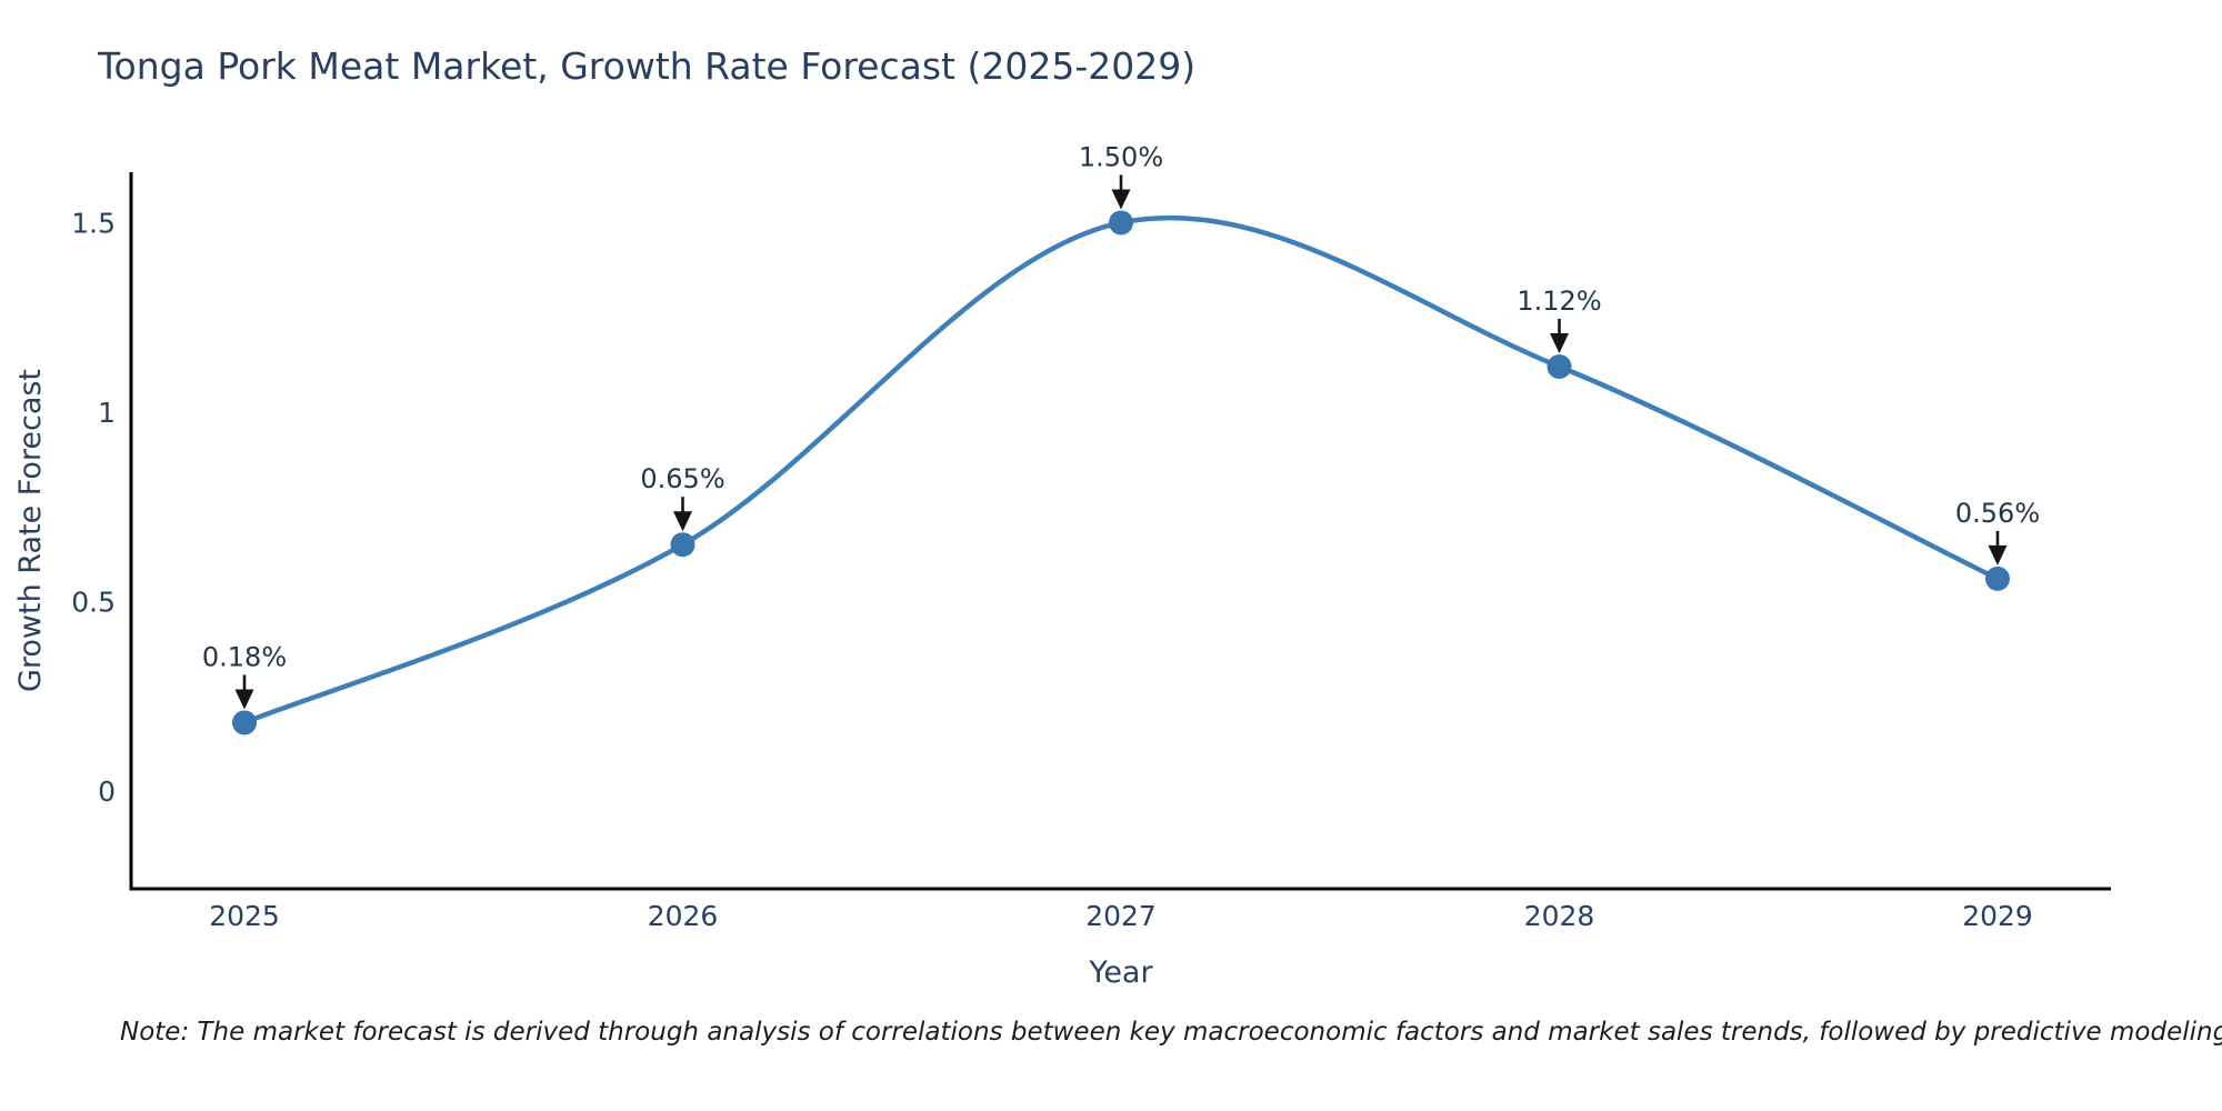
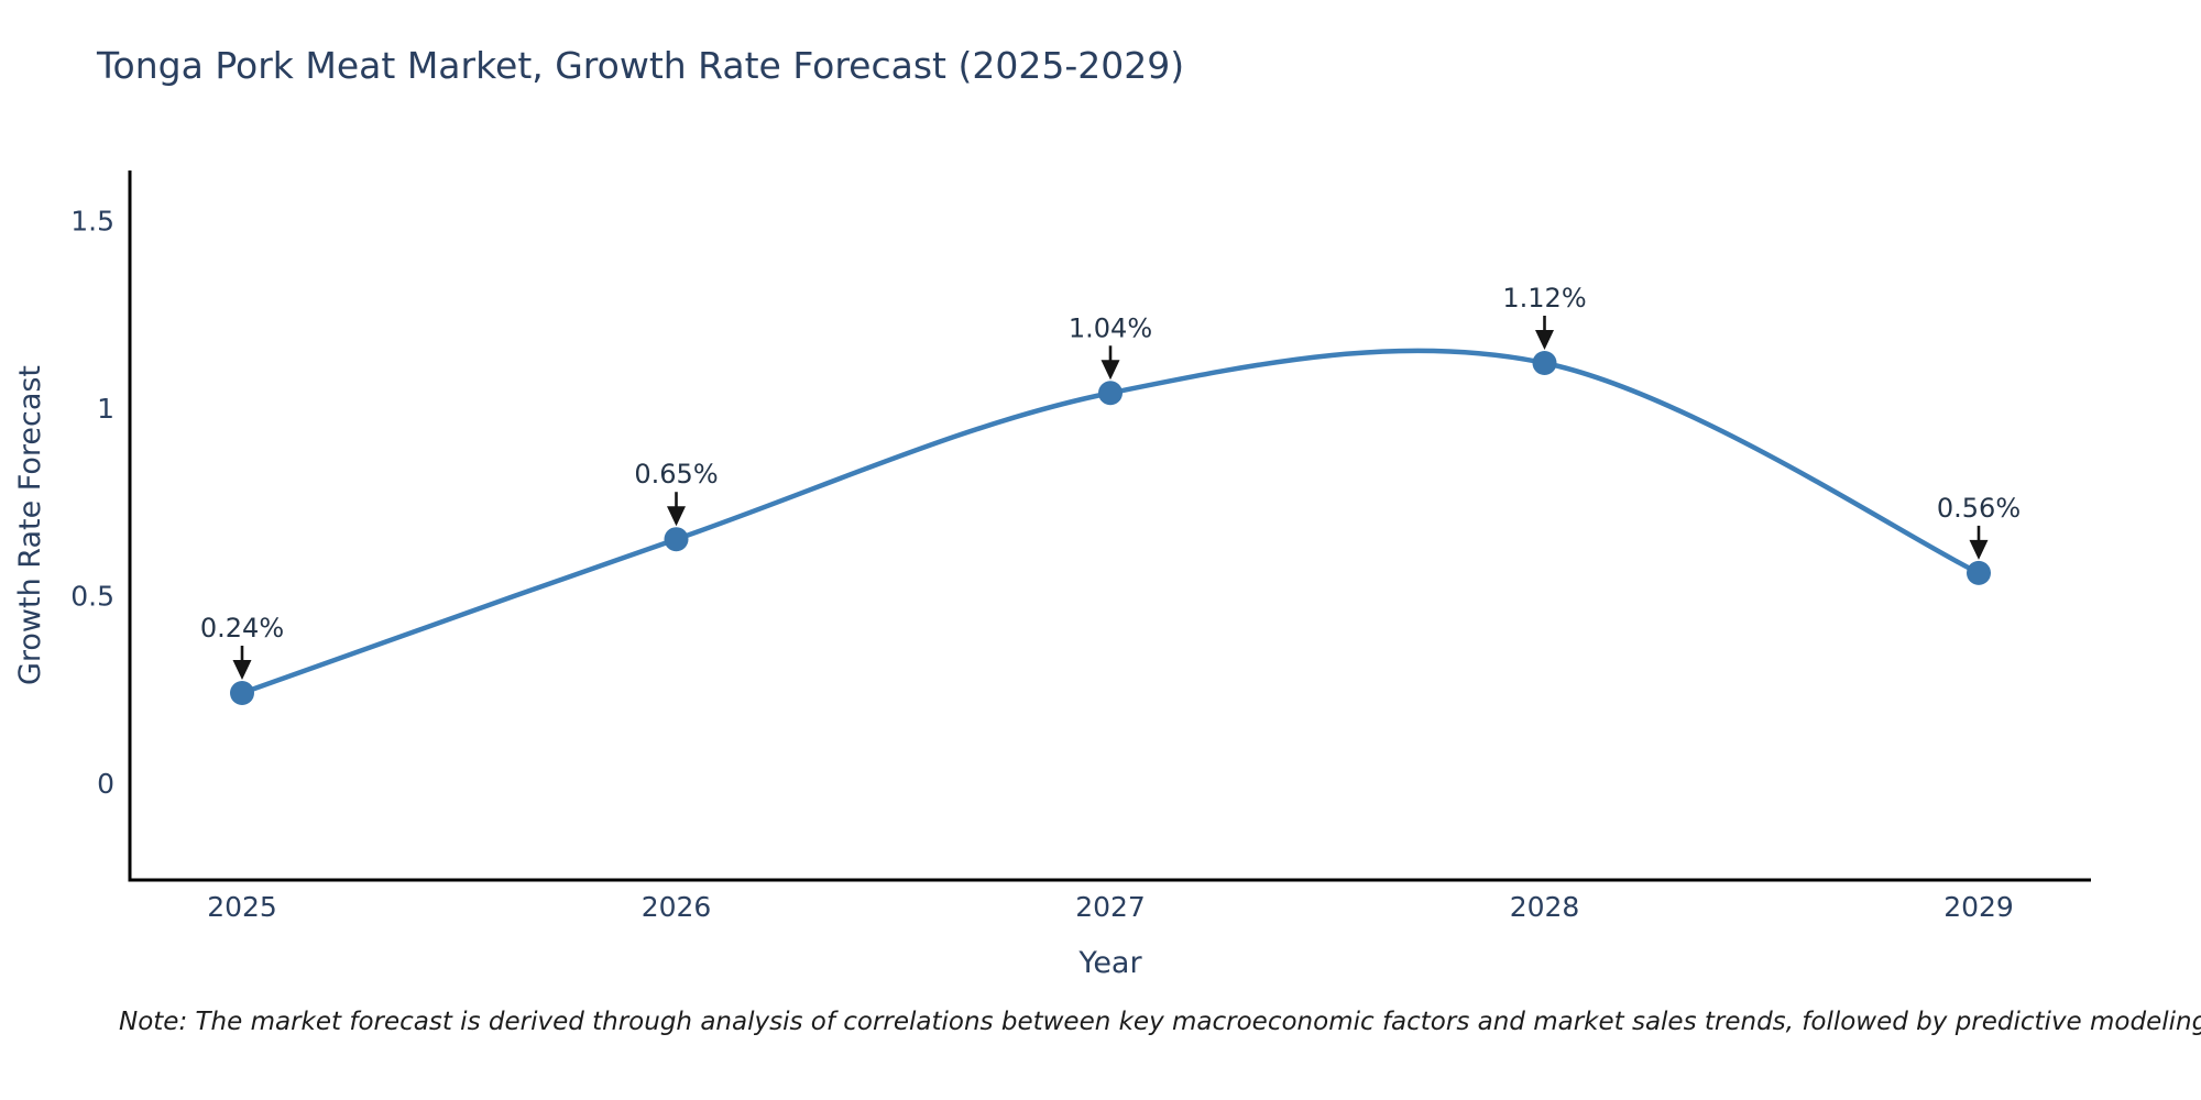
2025: 0.18% -> 0.24%
2027: 1.50% -> 1.04%
